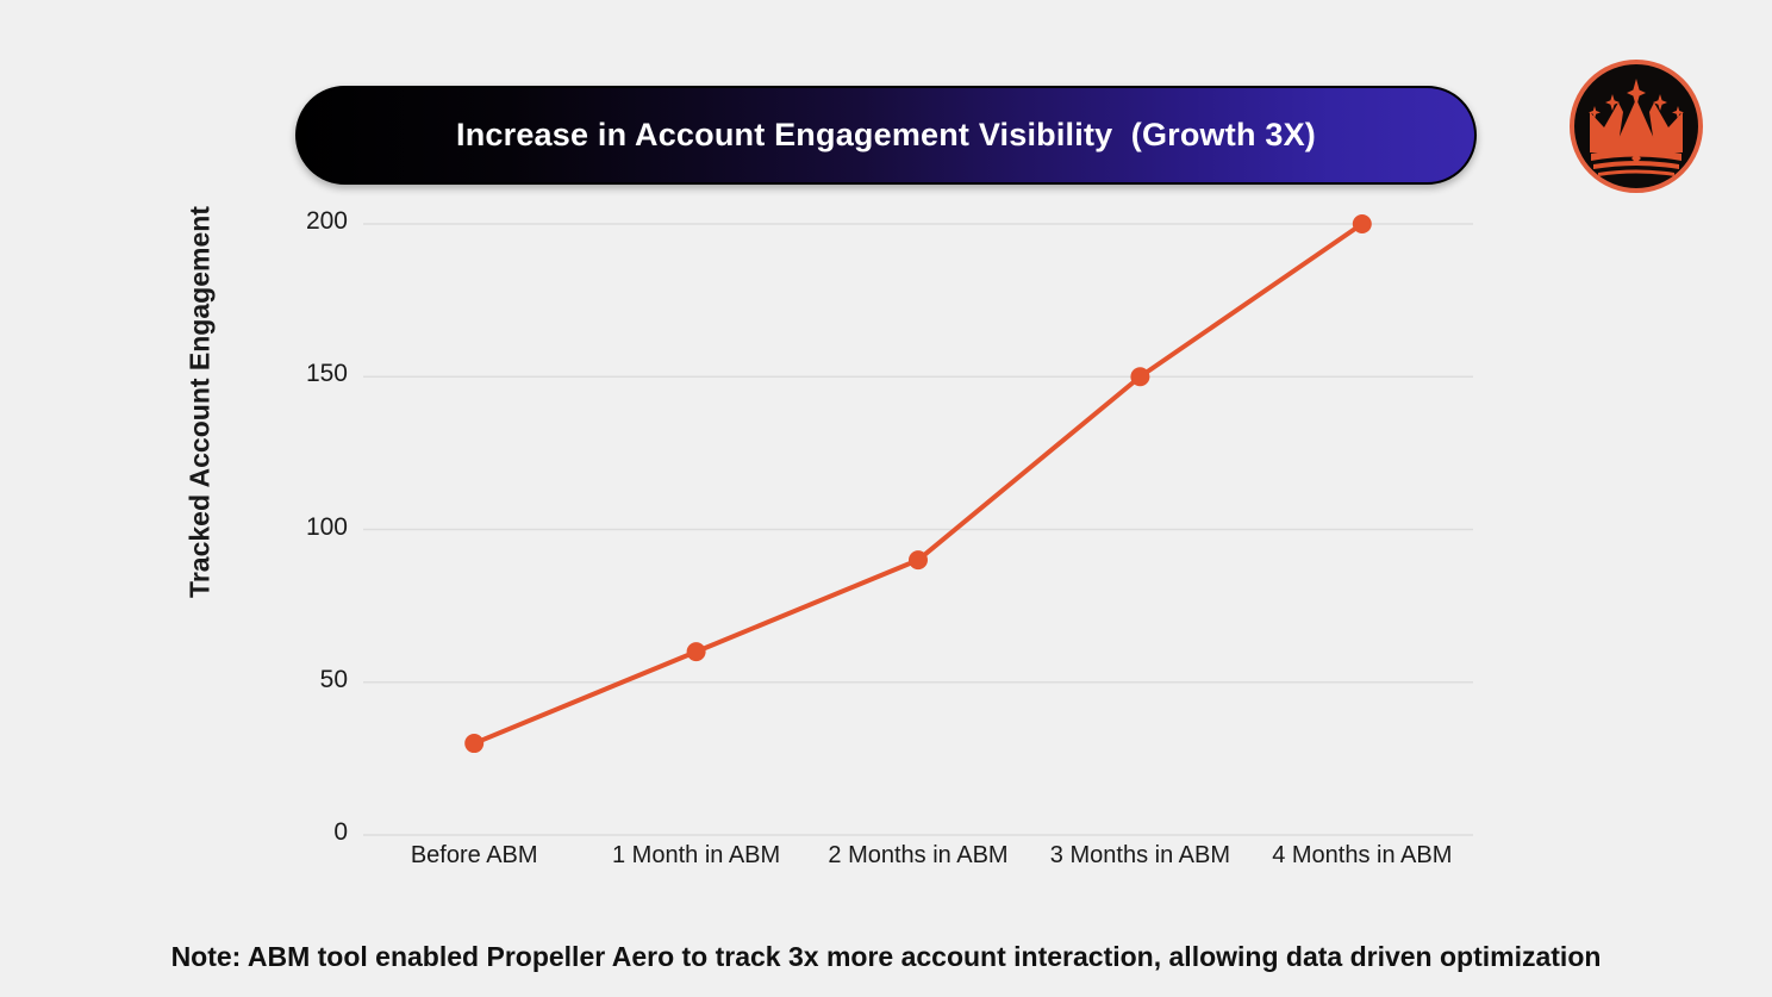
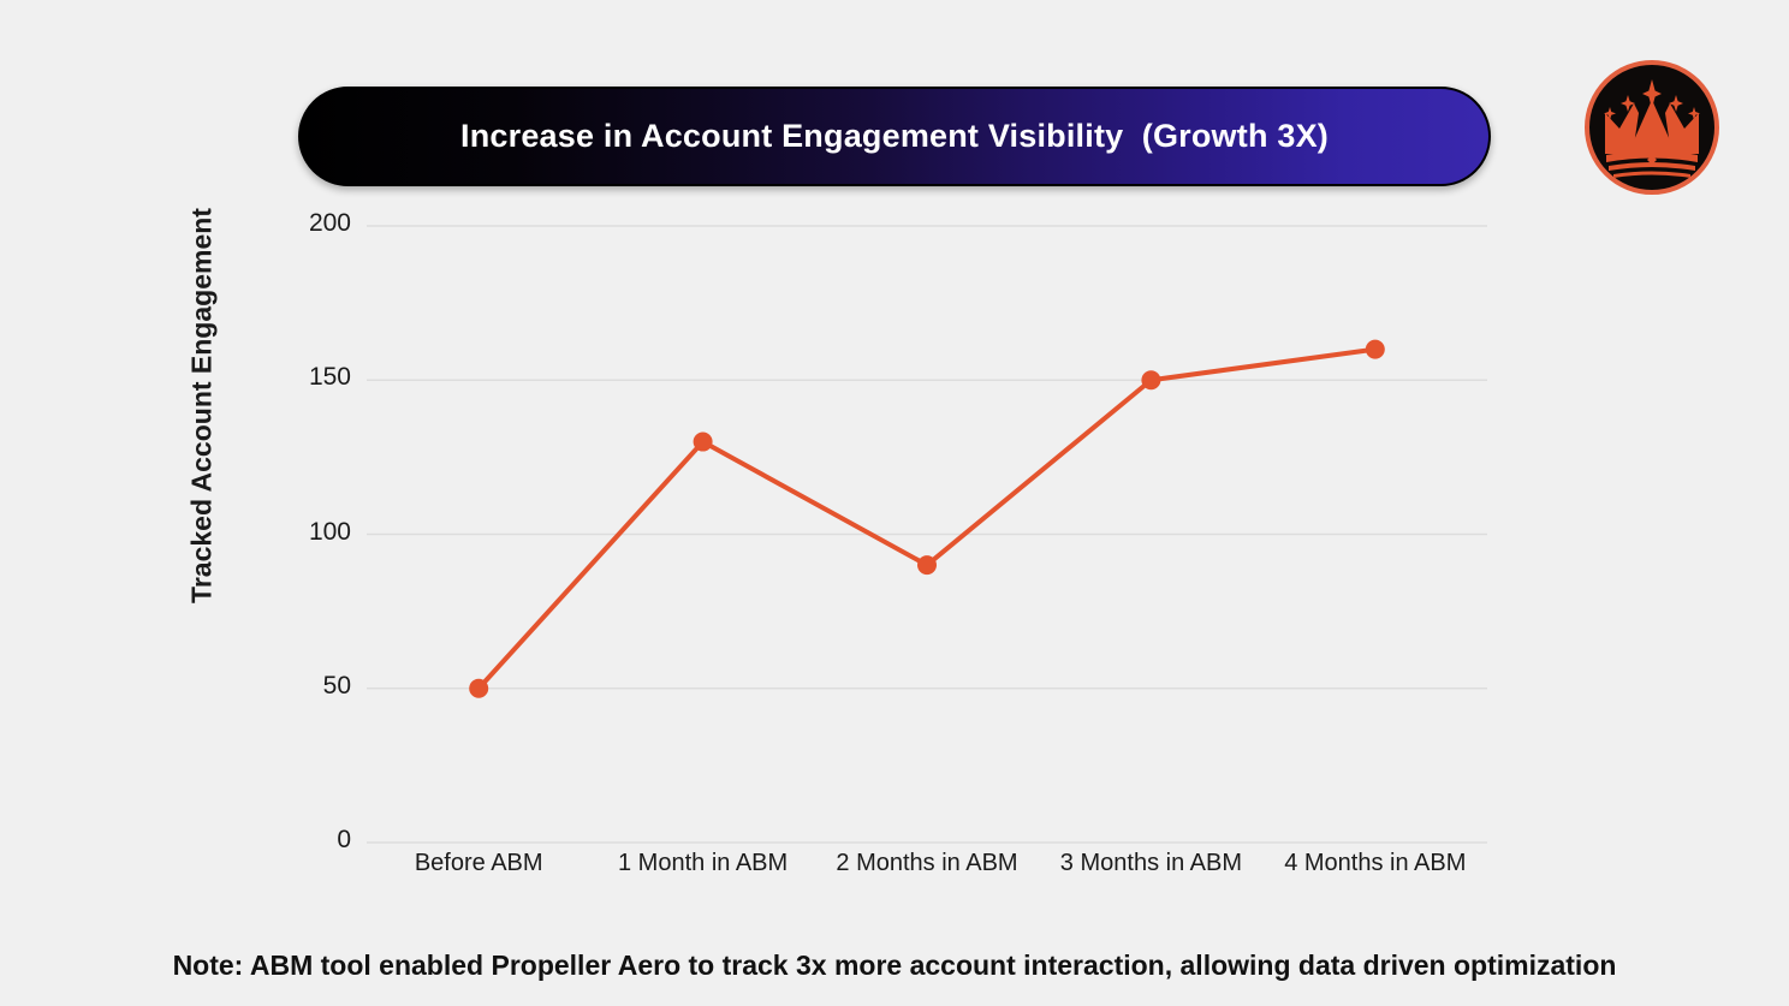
Before ABM: 30 -> 50
1 Month in ABM: 60 -> 130
4 Months in ABM: 200 -> 160
